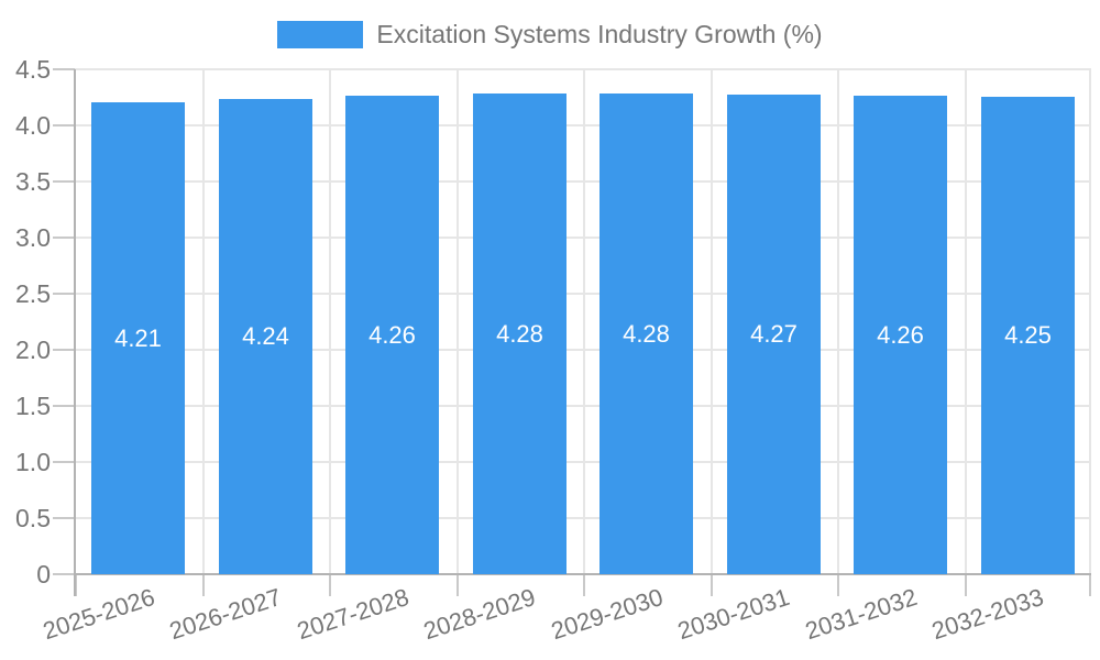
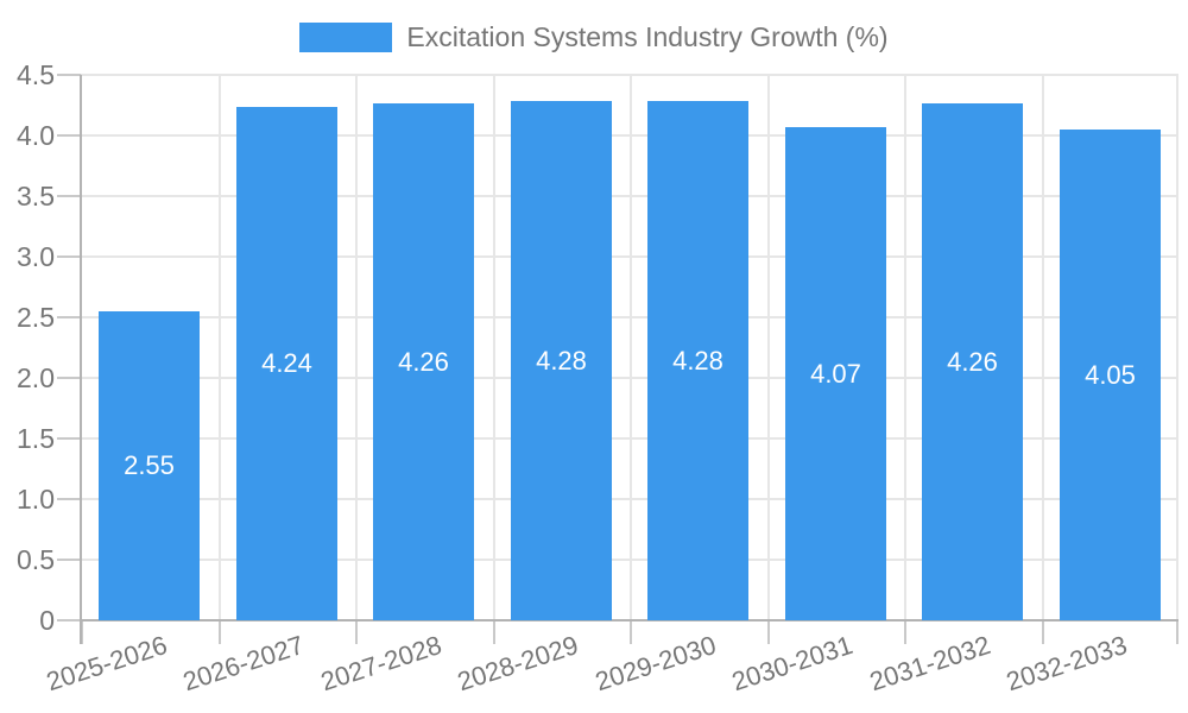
2025-2026: 4.21 -> 2.55
2030-2031: 4.27 -> 4.07
2032-2033: 4.25 -> 4.05
